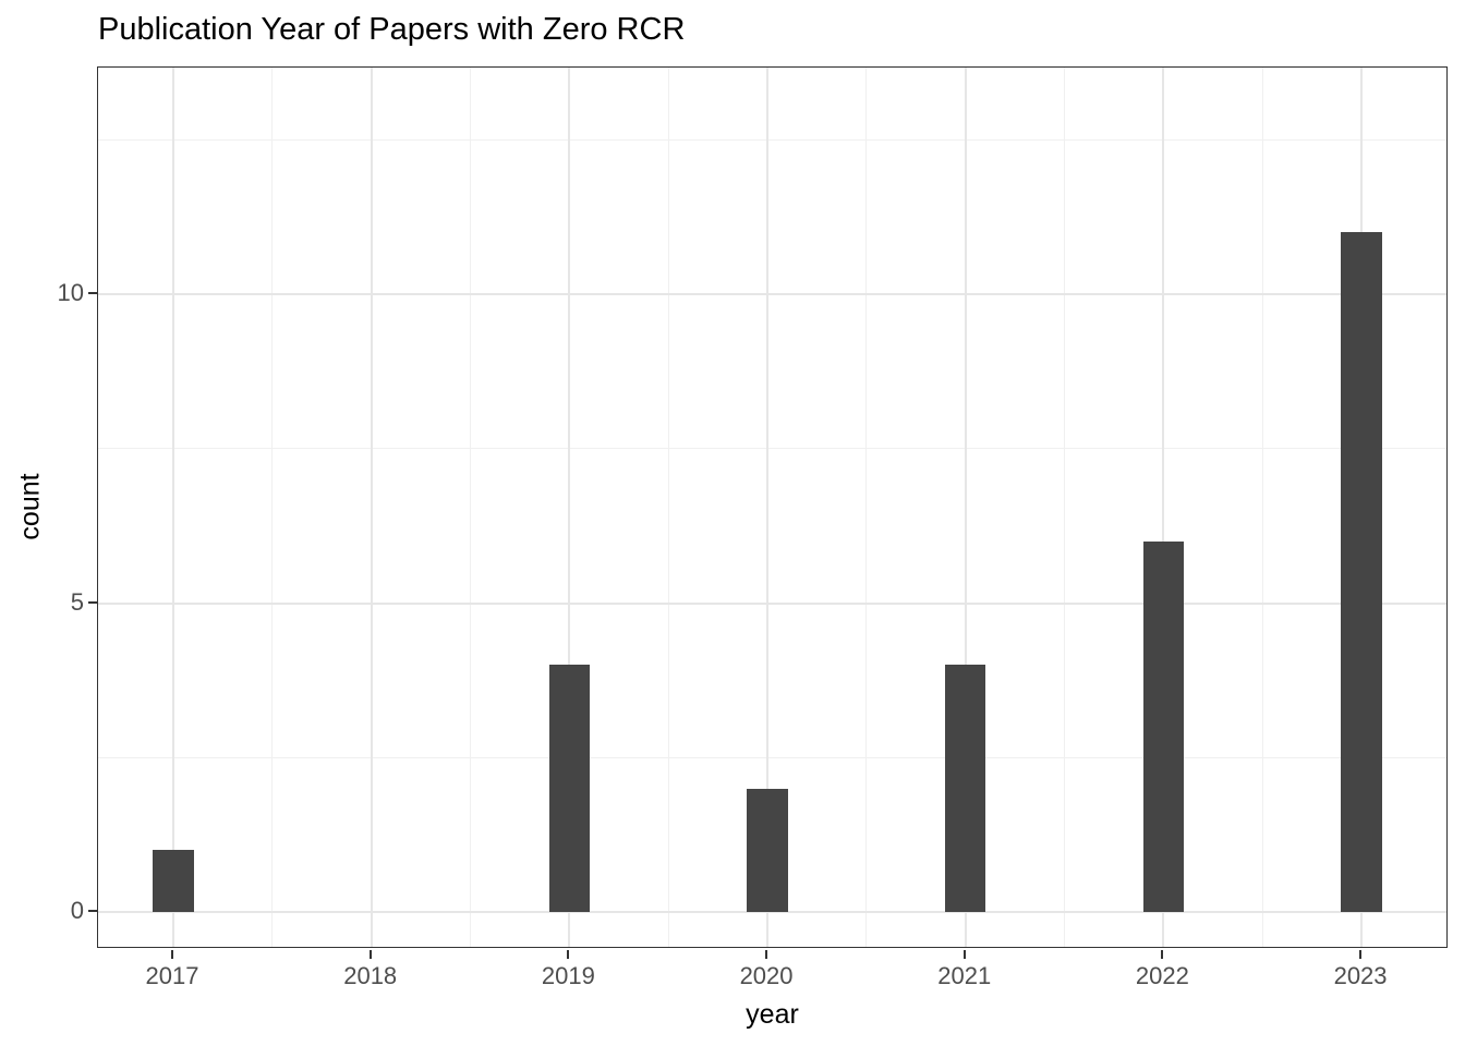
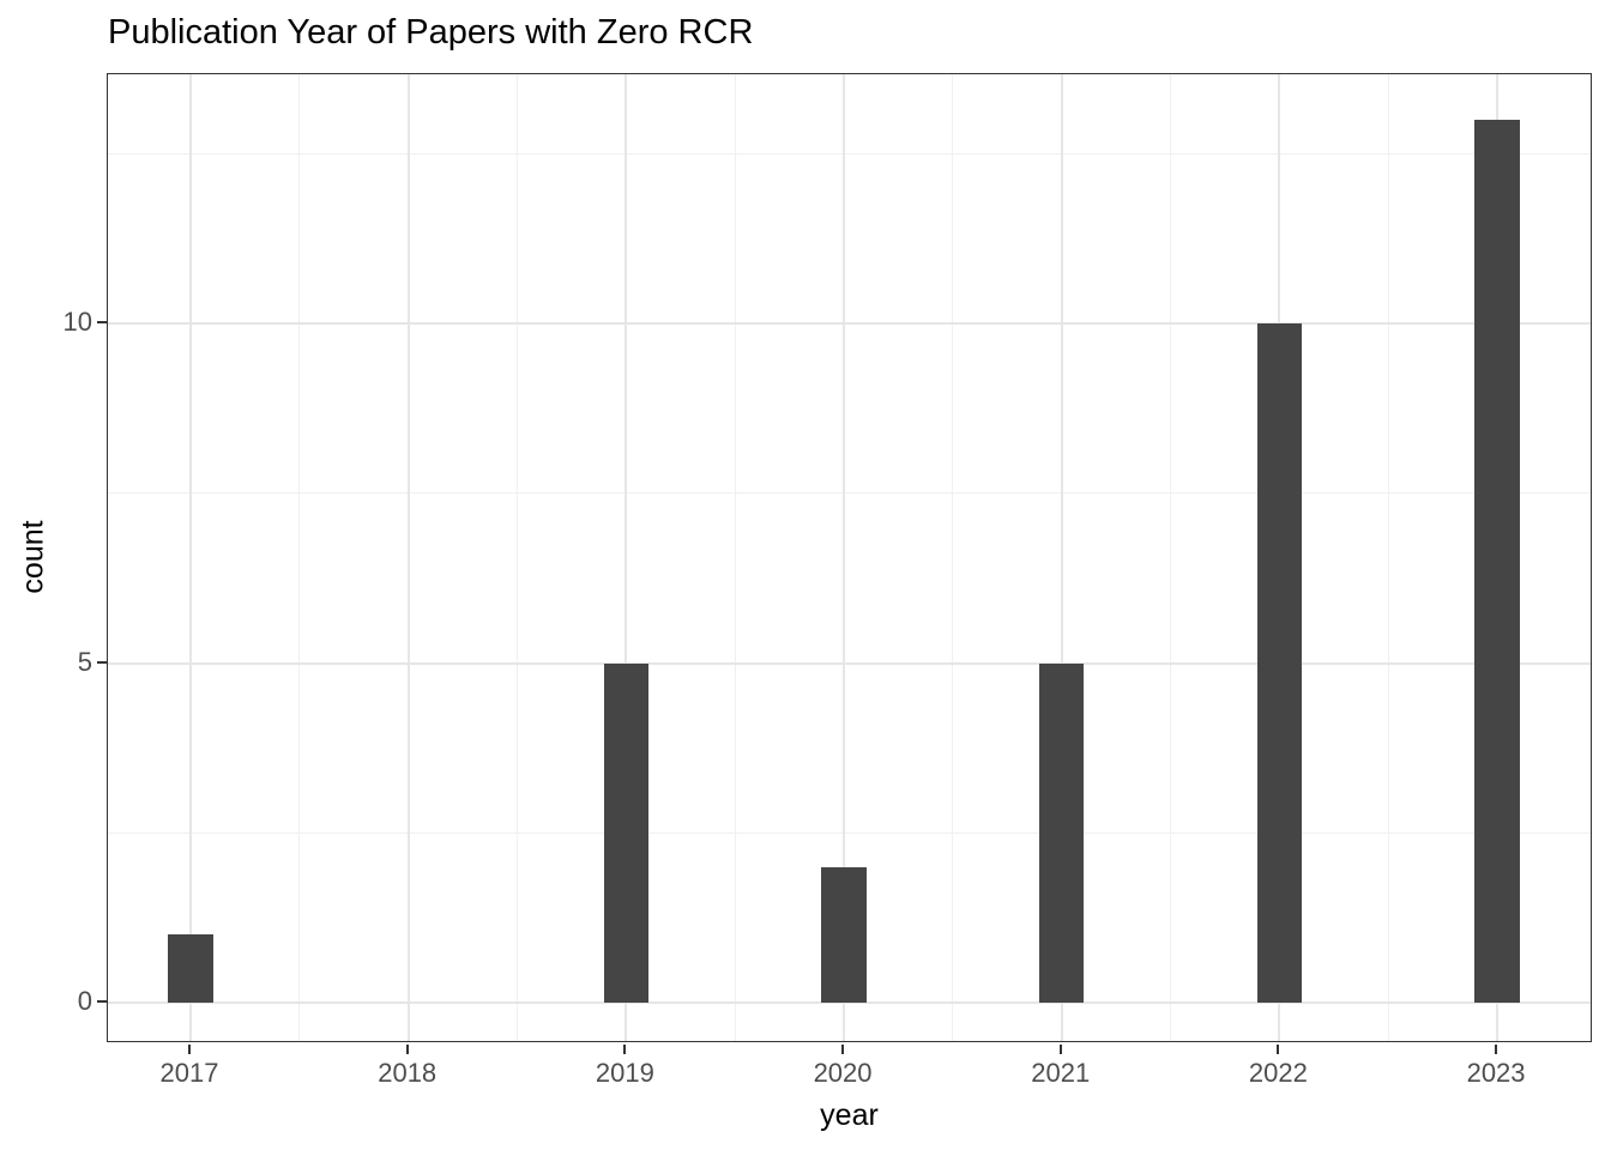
2019: 4 -> 5
2021: 4 -> 5
2022: 6 -> 10
2023: 11 -> 13
